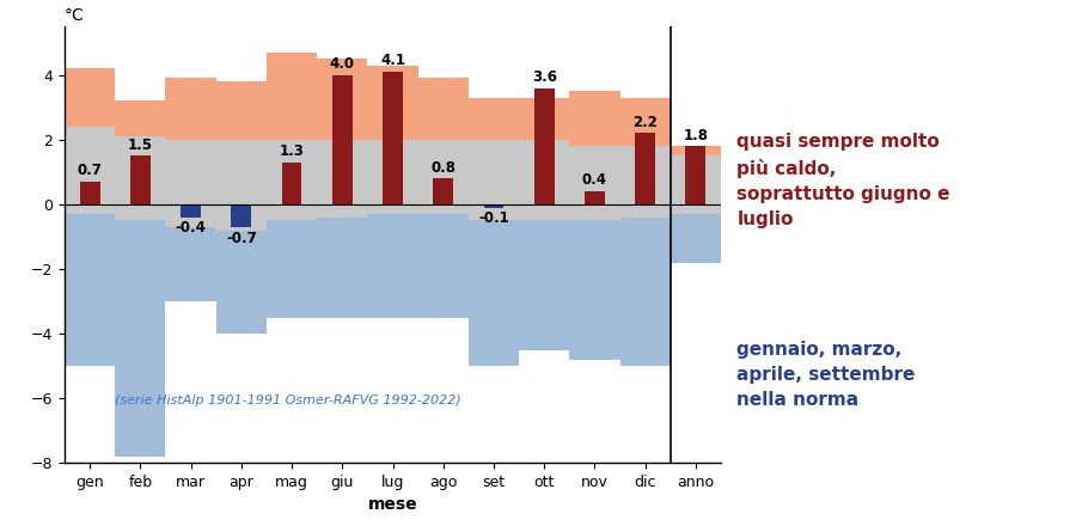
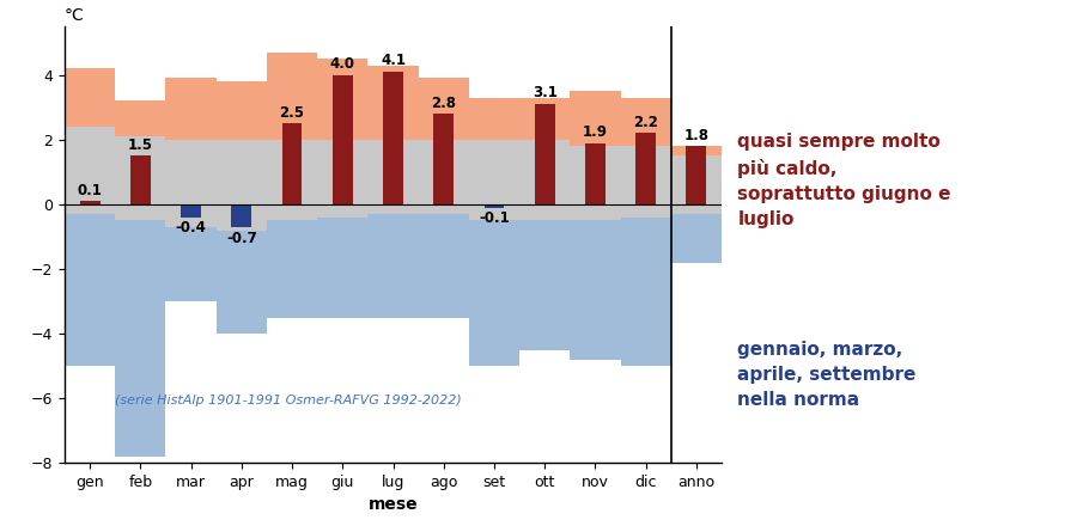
gen: 0.7 -> 0.1
mag: 1.3 -> 2.5
ago: 0.8 -> 2.8
ott: 3.6 -> 3.1
nov: 0.4 -> 1.9
